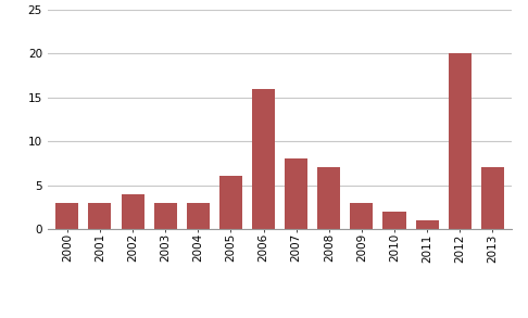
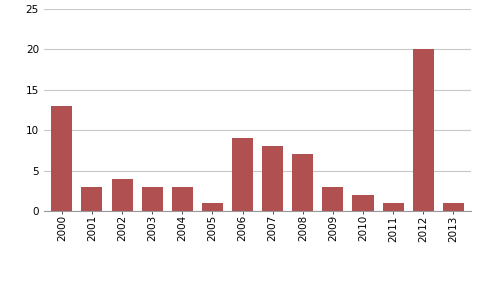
2000: 3 -> 13
2005: 6 -> 1
2006: 16 -> 9
2013: 7 -> 1
